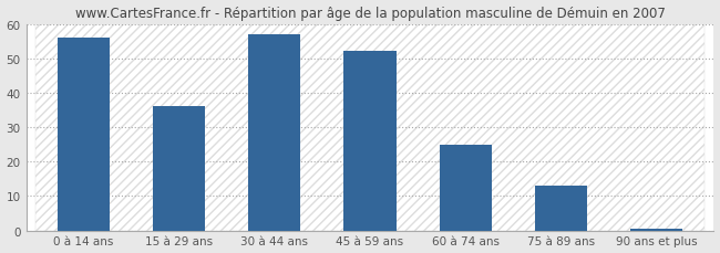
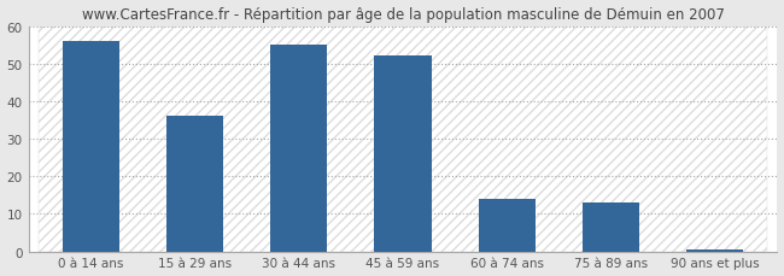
30 à 44 ans: 57.0 -> 55.0
60 à 74 ans: 25.0 -> 14.0
